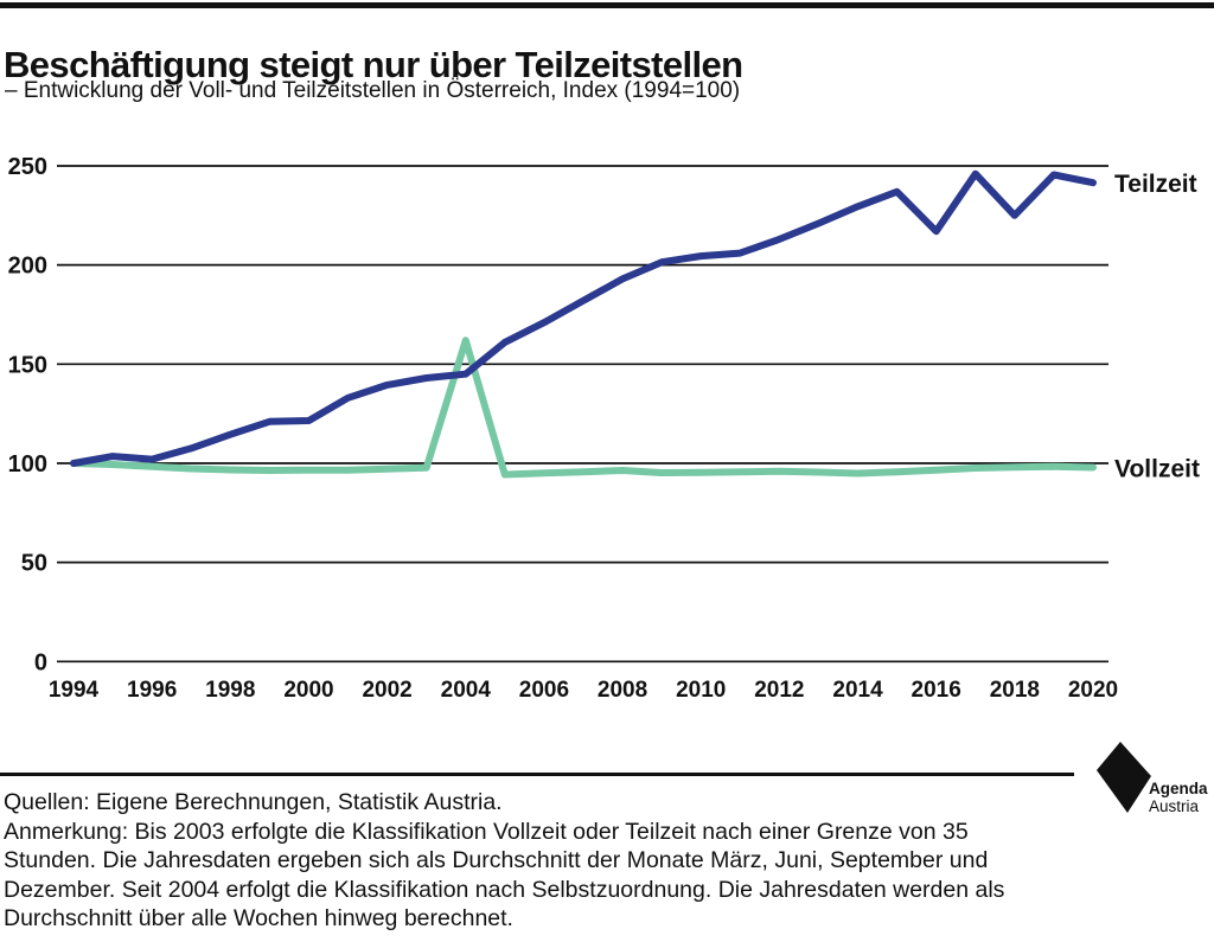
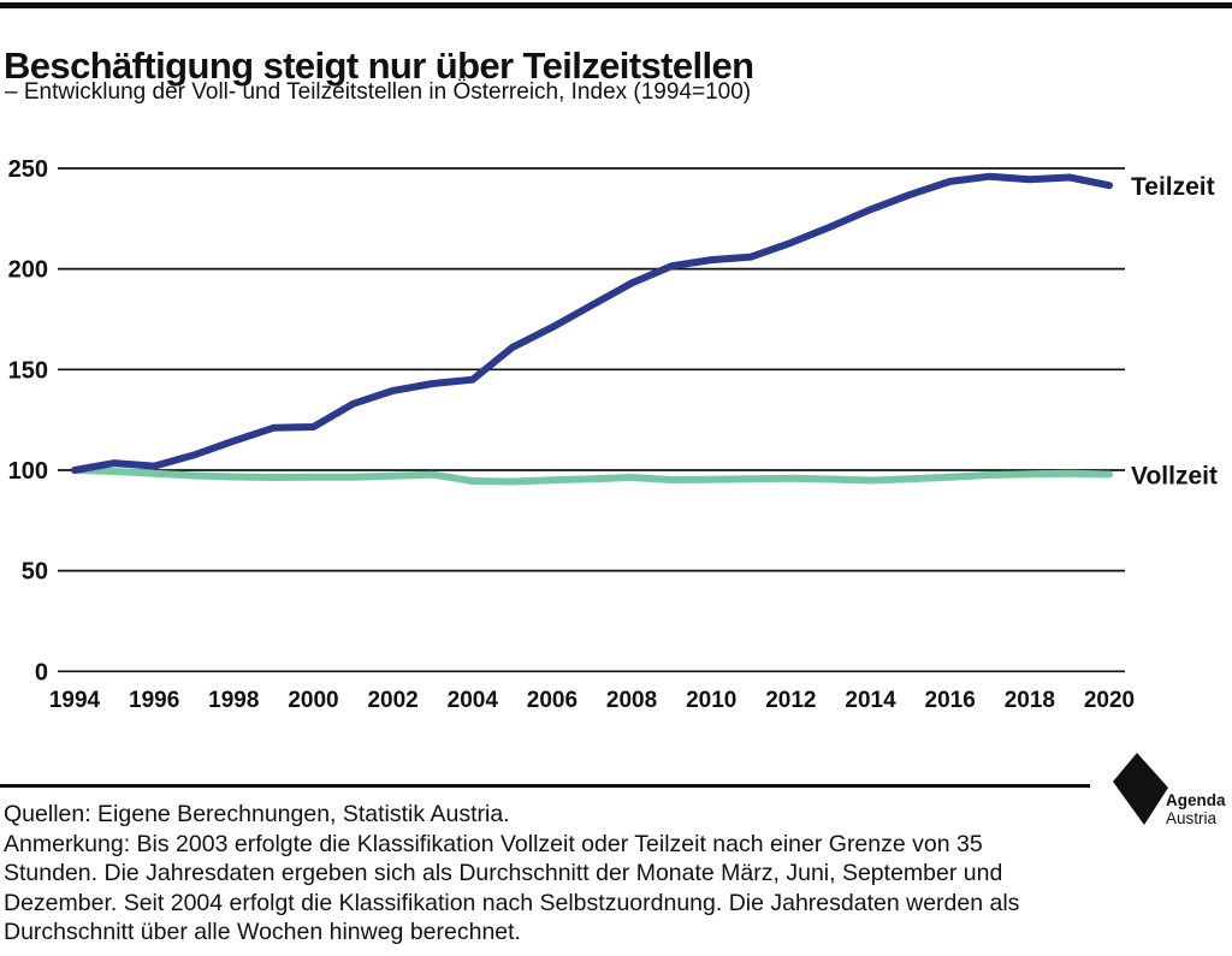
Vollzeit/2004: 162 -> 95
Teilzeit/2016: 217 -> 244
Teilzeit/2018: 225 -> 244
